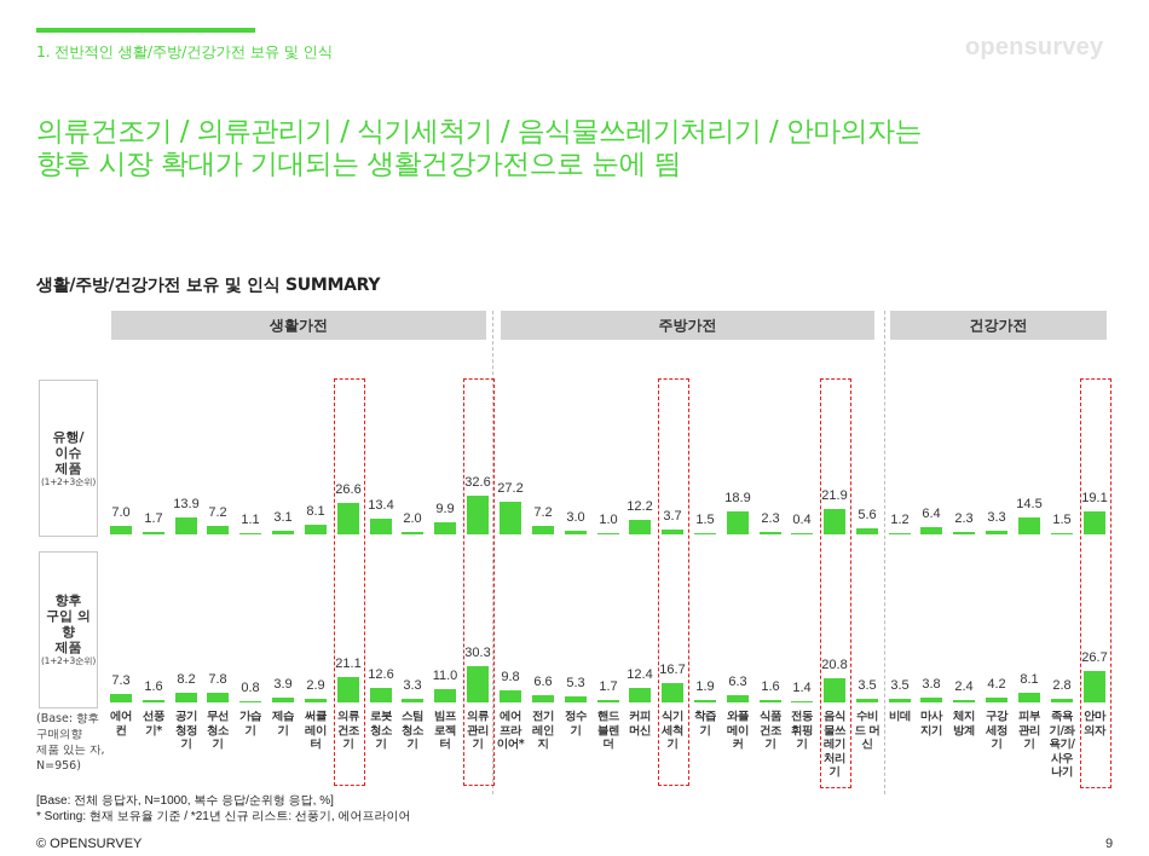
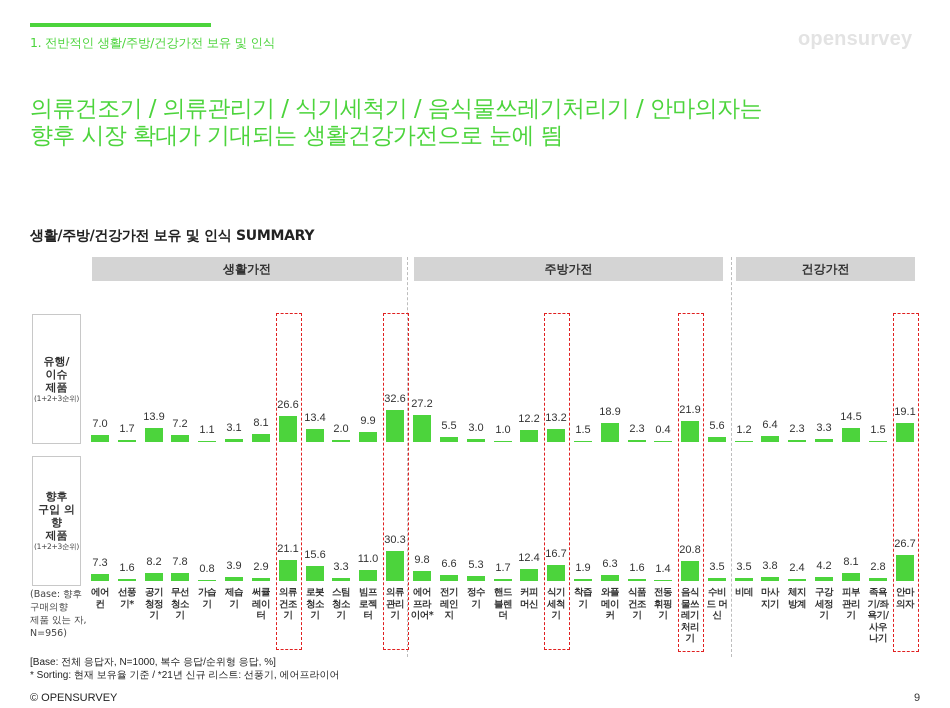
향후 구입 의향 제품 (1+2+3순위)/로봇 청소 기: 12.6 -> 15.6
유행/이슈 제품 (1+2+3순위)/전기 레인 지: 7.2 -> 5.5
유행/이슈 제품 (1+2+3순위)/식기 세척 기: 3.7 -> 13.2
